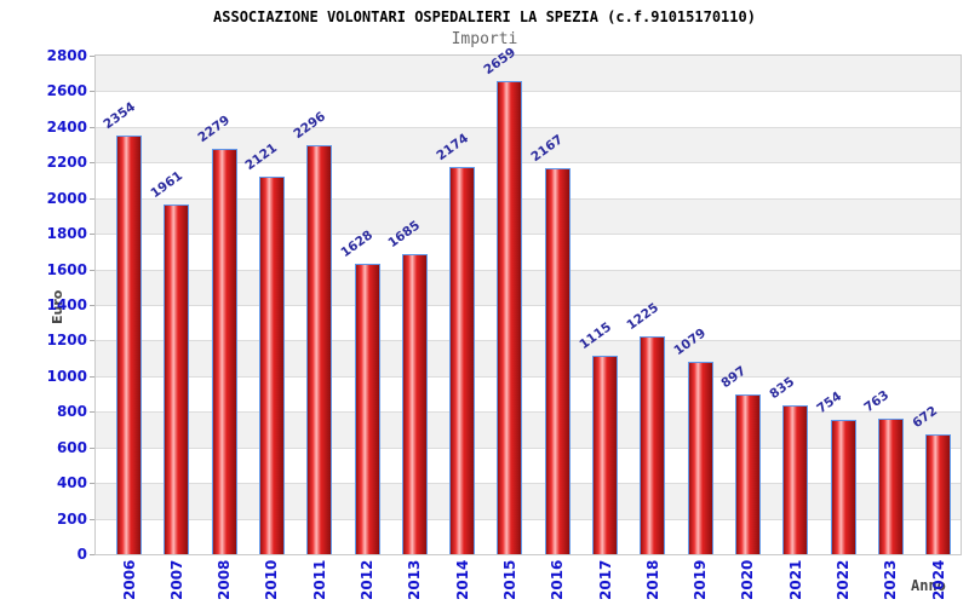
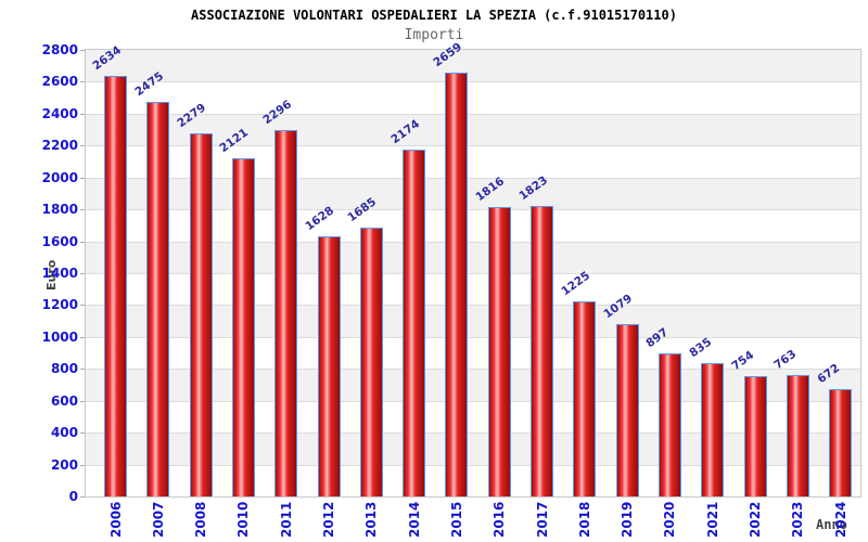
2006: 2354 -> 2634
2007: 1961 -> 2475
2016: 2167 -> 1816
2017: 1115 -> 1823
